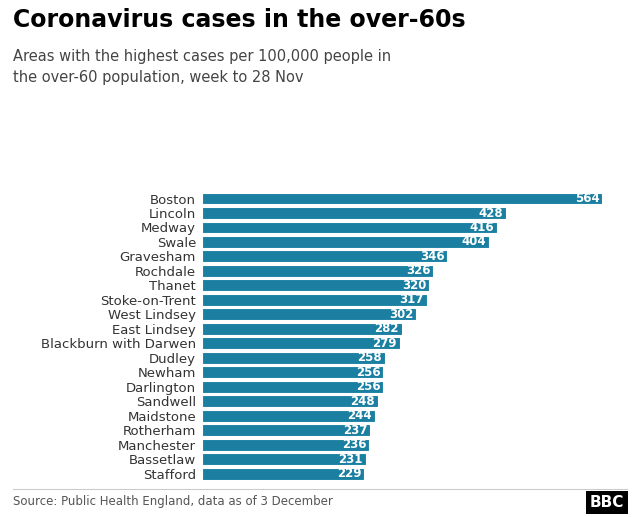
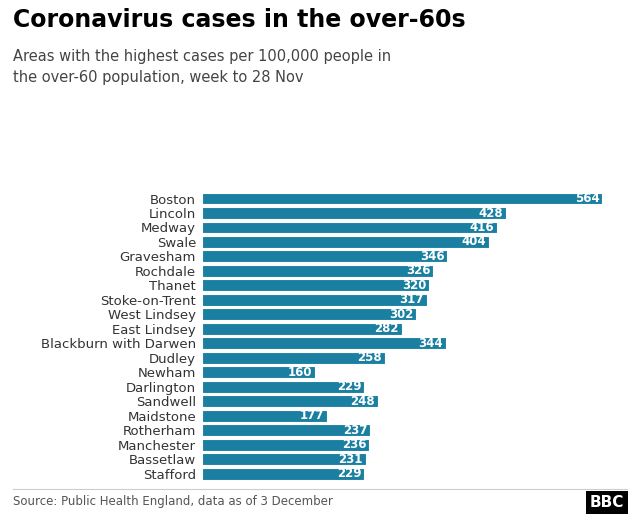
Blackburn with Darwen: 279 -> 344
Newham: 256 -> 160
Darlington: 256 -> 229
Maidstone: 244 -> 177
